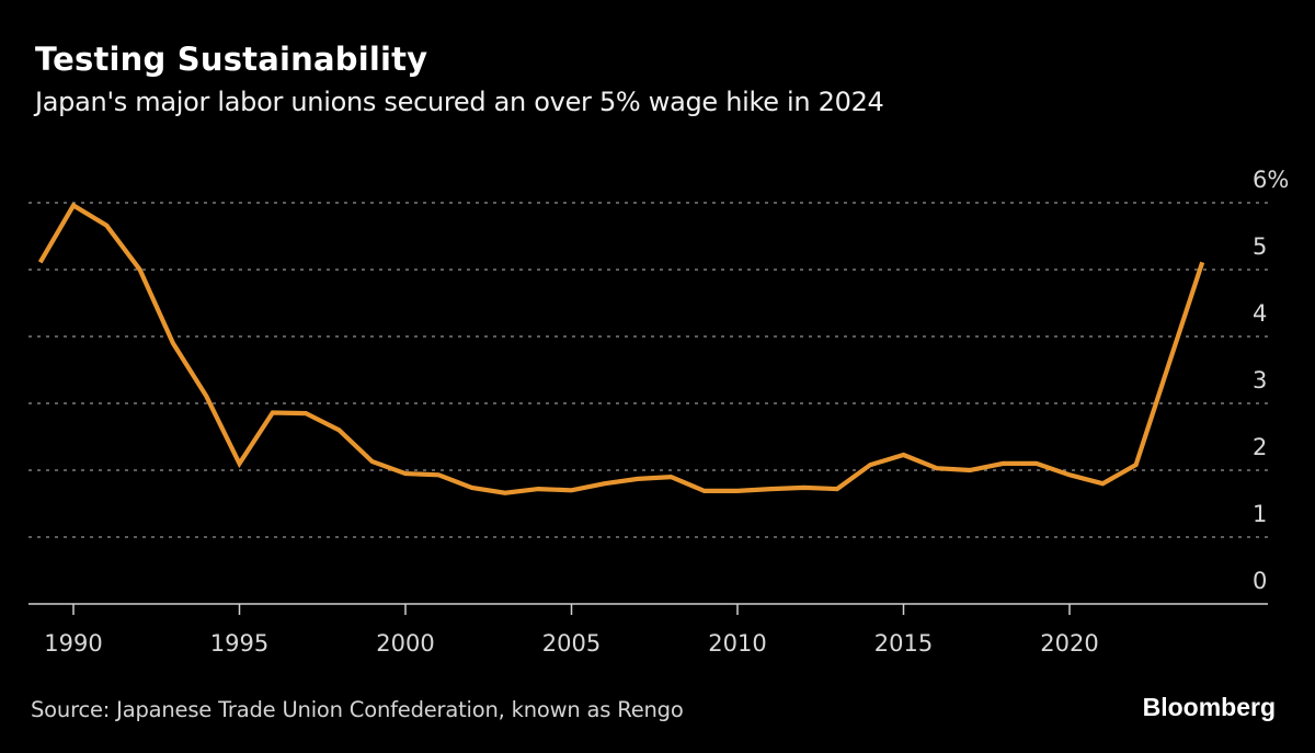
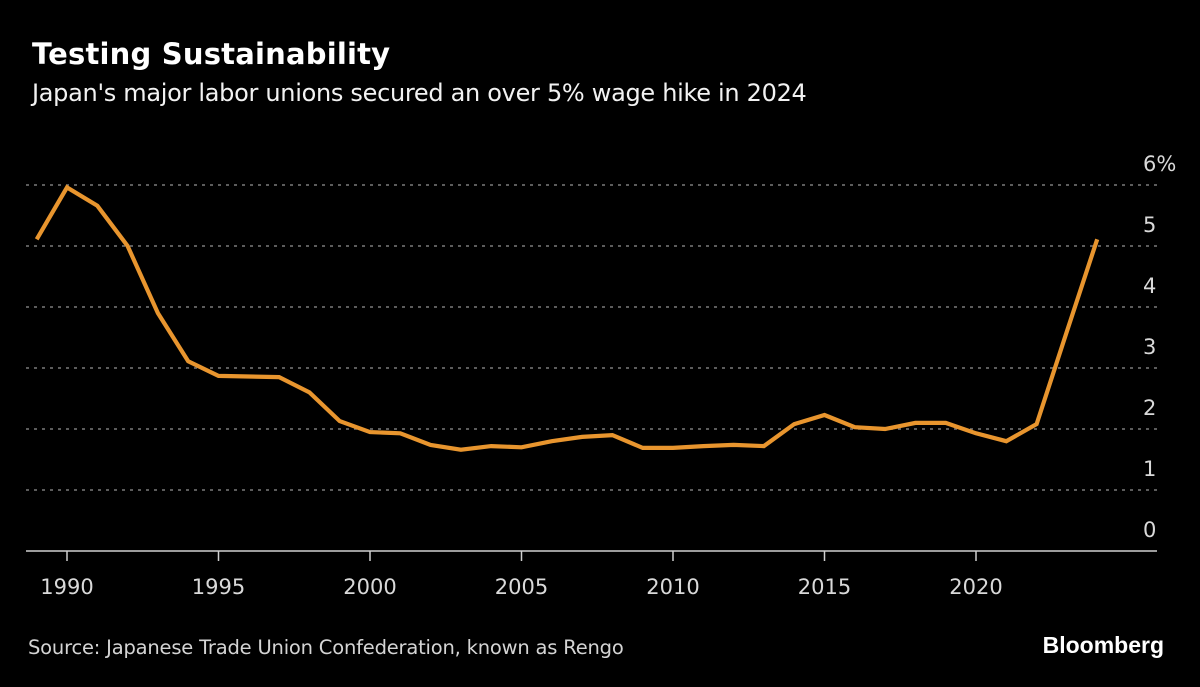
1995: 2.1% -> 2.9%
